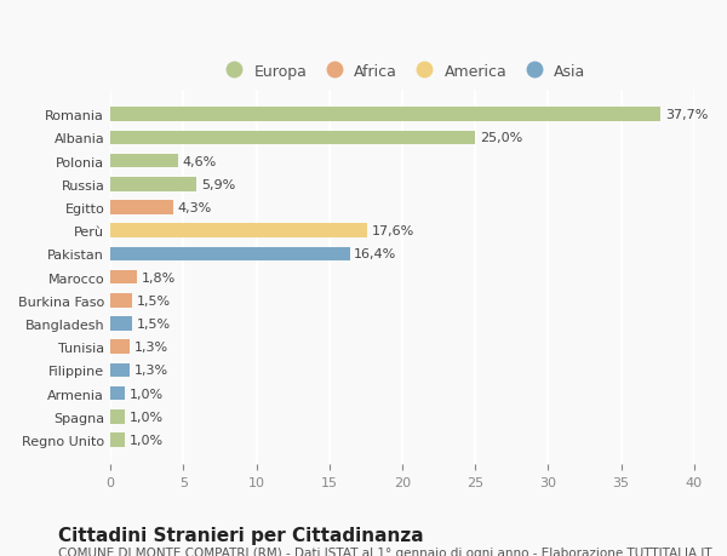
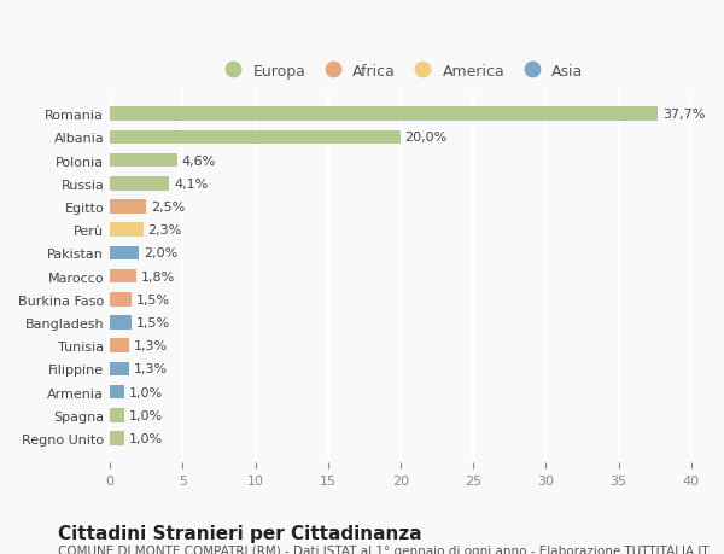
Albania: 25,0% -> 20,0%
Russia: 5,9% -> 4,1%
Egitto: 4,3% -> 2,5%
Perù: 17,6% -> 2,3%
Pakistan: 16,4% -> 2,0%
